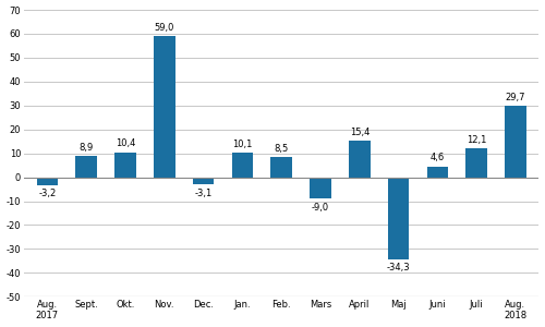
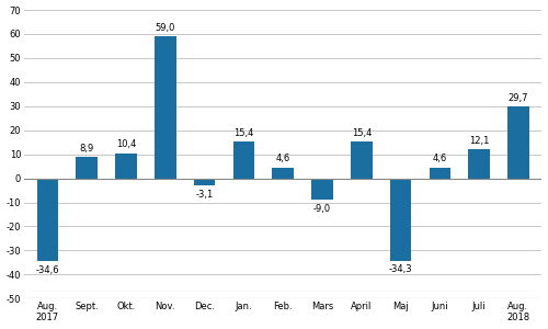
Aug. 2017: -3,2 -> -34,6
Jan.: 10,1 -> 15,4
Feb.: 8,5 -> 4,6
